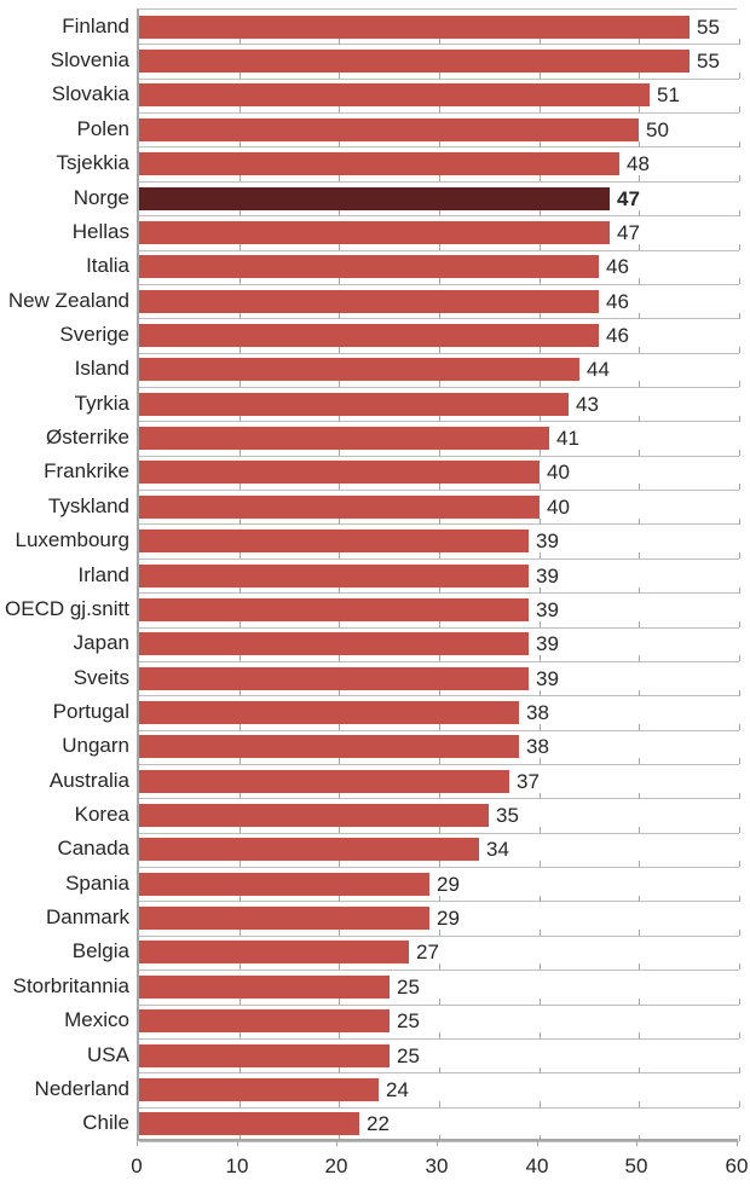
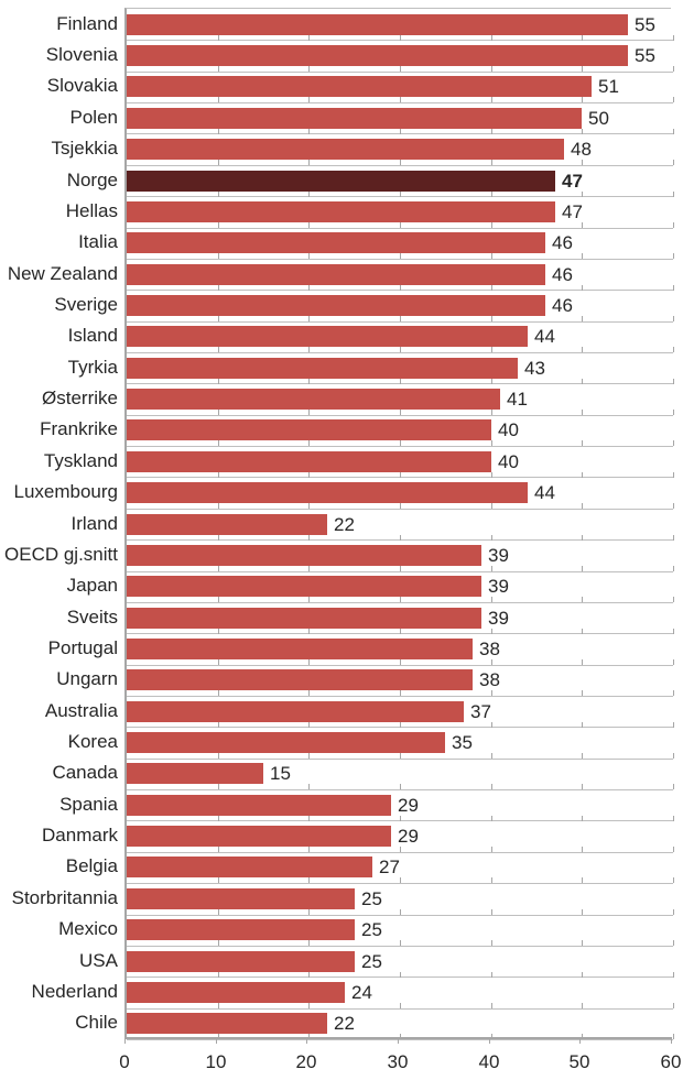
Luxembourg: 39 -> 44
Irland: 39 -> 22
Canada: 34 -> 15
